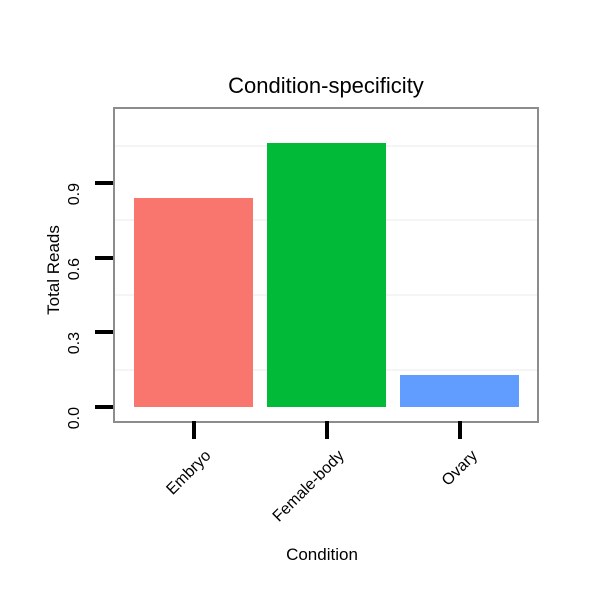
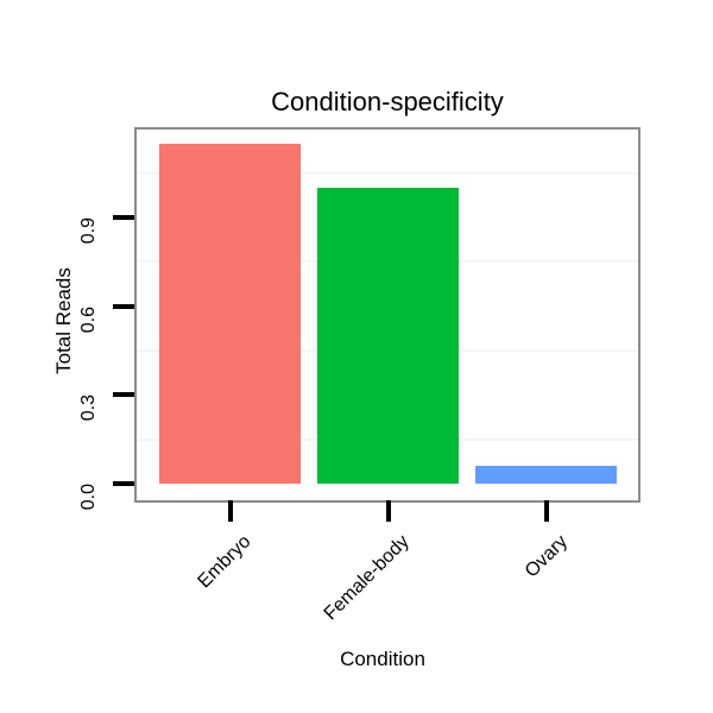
Embryo: 0.84 -> 1.15
Female-body: 1.06 -> 1.00
Ovary: 0.13 -> 0.06
